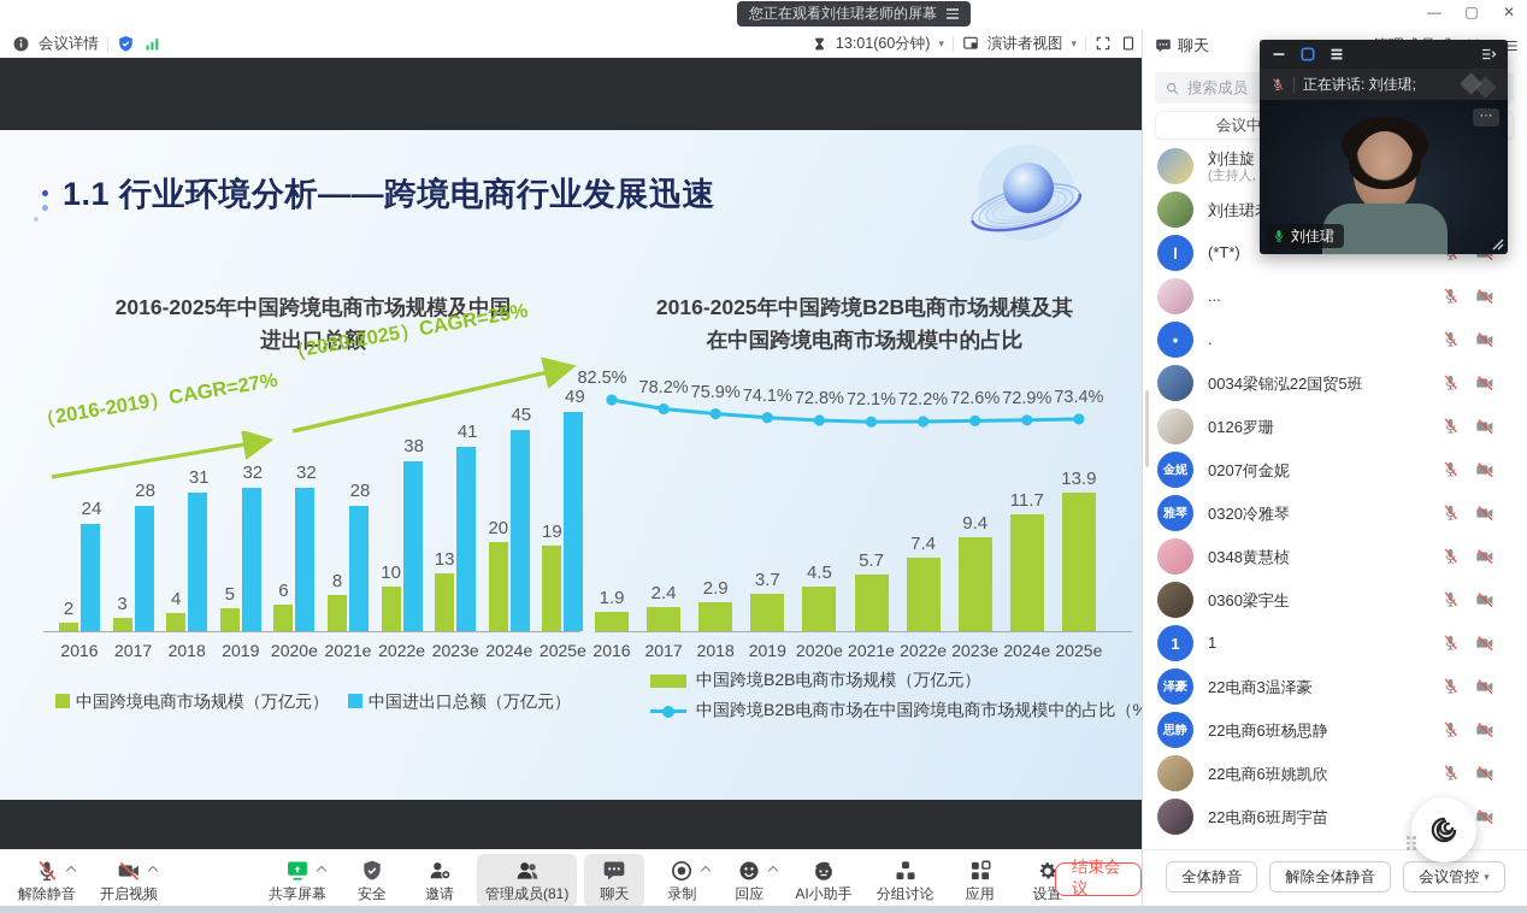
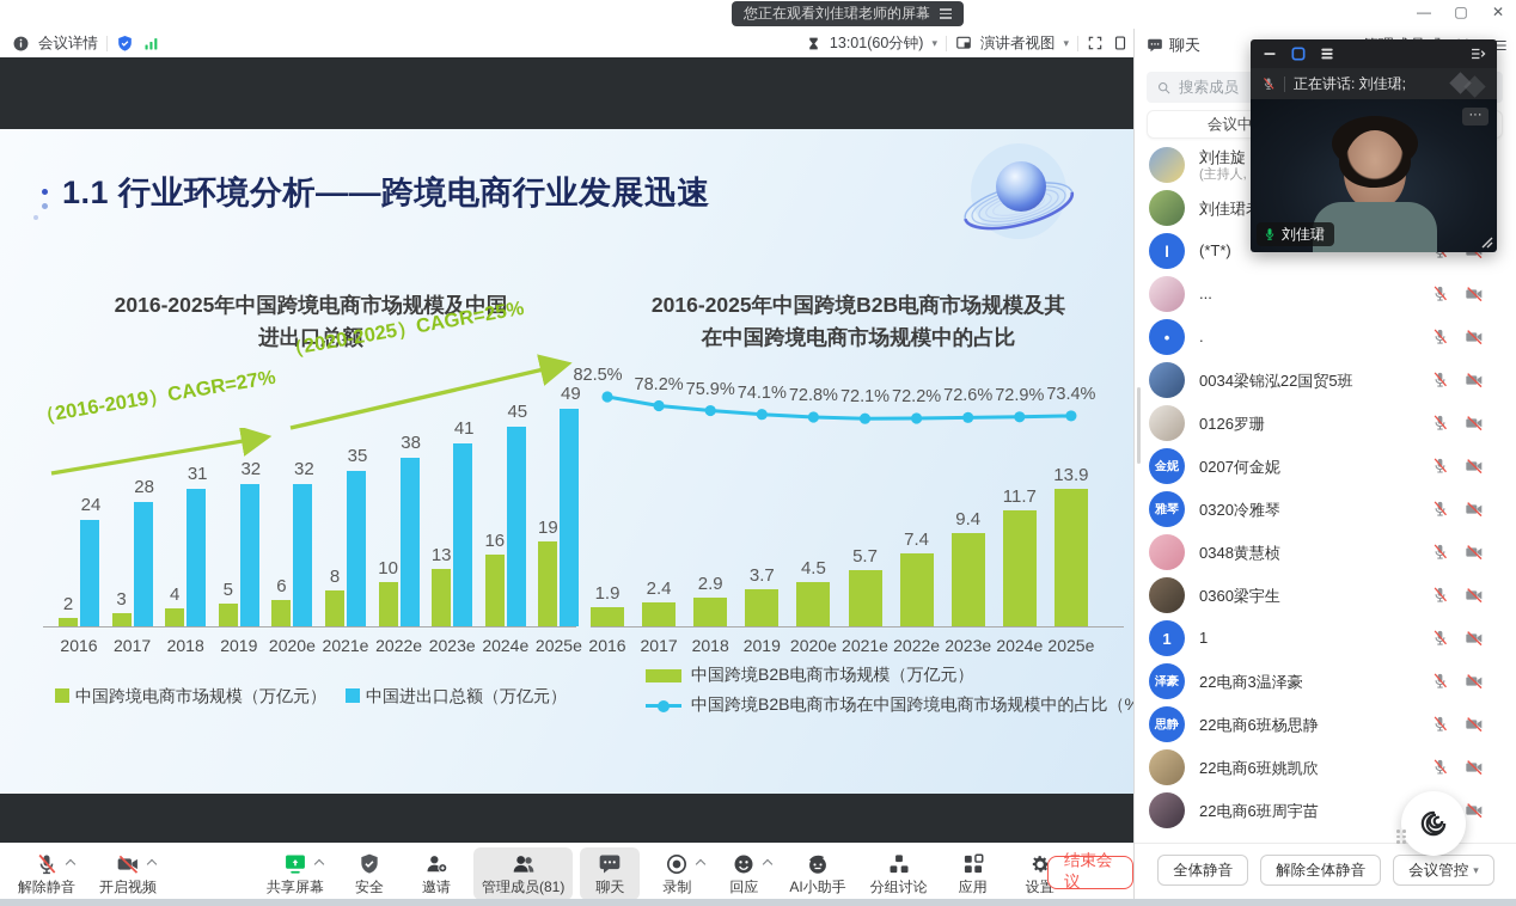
2016-2025年中国跨境电商市场规模及中国进出口总额/中国进出口总额（万亿元）/2021e: 28 -> 35
2016-2025年中国跨境电商市场规模及中国进出口总额/中国跨境电商市场规模（万亿元）/2024e: 20 -> 16
